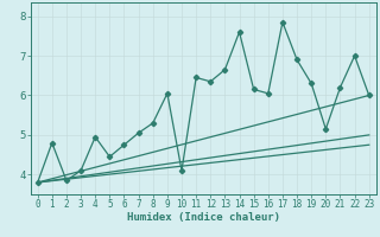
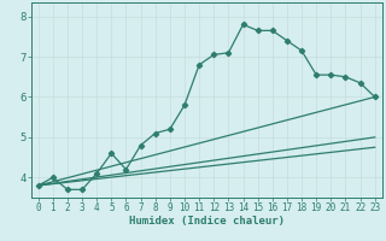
1: 4.80 -> 4.00
2: 3.85 -> 3.70
3: 4.10 -> 3.70
4: 4.95 -> 4.10
5: 4.45 -> 4.60
6: 4.75 -> 4.20
7: 5.05 -> 4.80
8: 5.30 -> 5.10
9: 6.05 -> 5.20
10: 4.10 -> 5.80
11: 6.45 -> 6.80
12: 6.35 -> 7.05
13: 6.65 -> 7.10
14: 7.60 -> 7.80
15: 6.15 -> 7.65
16: 6.05 -> 7.65
17: 7.85 -> 7.40
18: 6.90 -> 7.15
19: 6.30 -> 6.55
20: 5.15 -> 6.55
21: 6.20 -> 6.50
22: 7.00 -> 6.35
